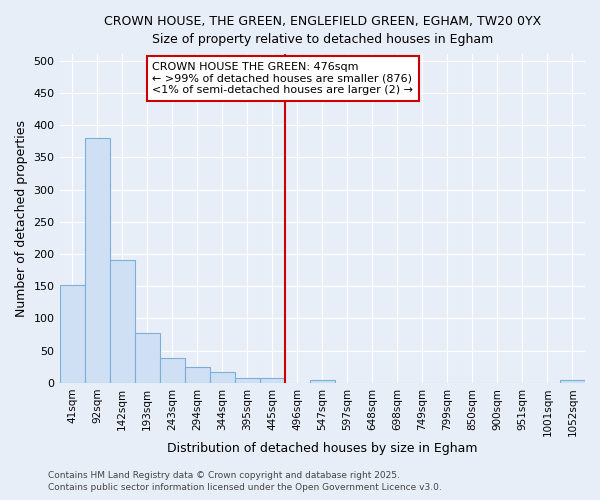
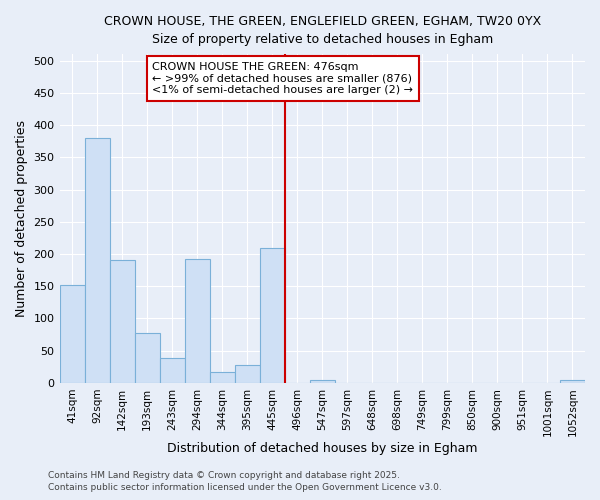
294sqm: 25 -> 192
395sqm: 7 -> 28
445sqm: 7 -> 210
